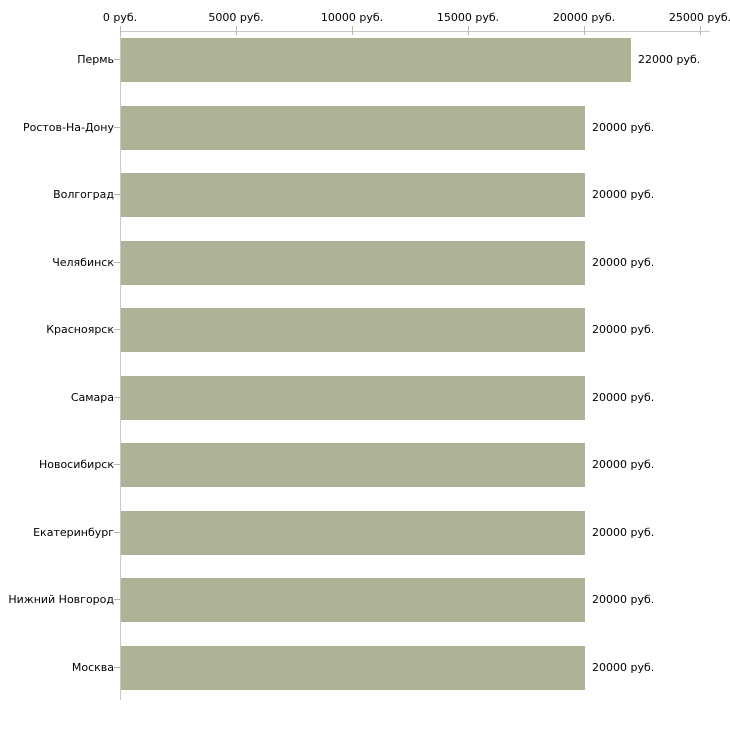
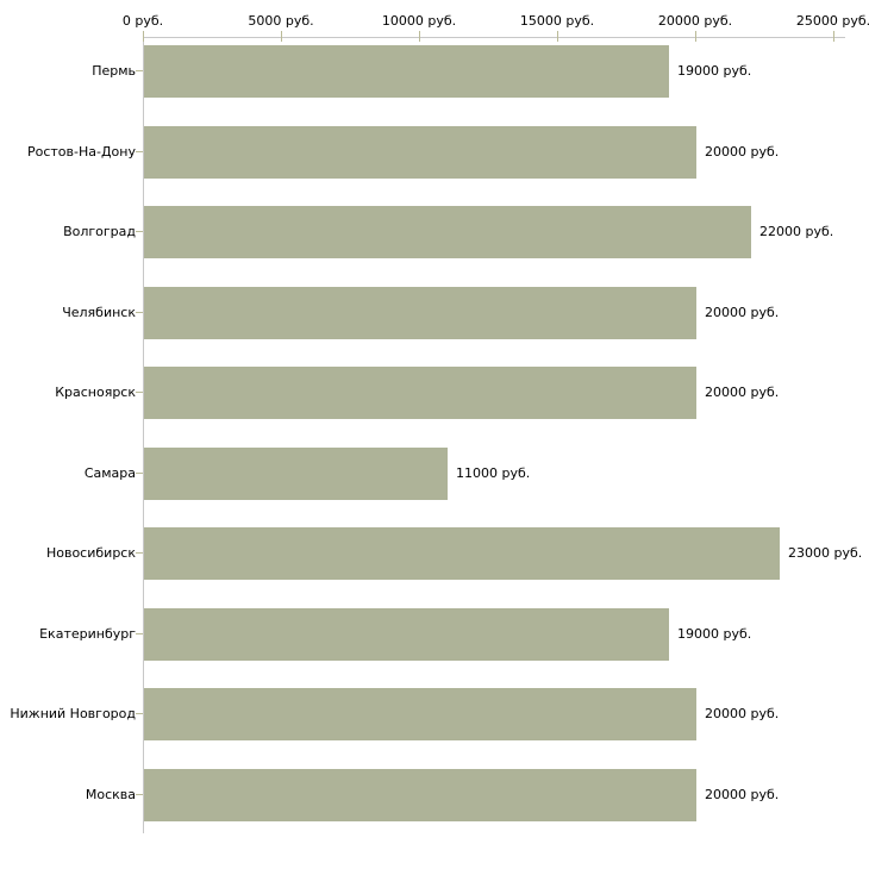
Пермь: 22000 -> 19000
Волгоград: 20000 -> 22000
Самара: 20000 -> 11000
Новосибирск: 20000 -> 23000
Екатеринбург: 20000 -> 19000
